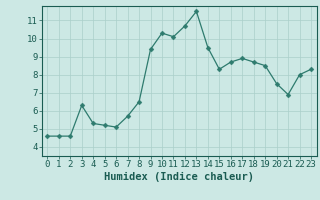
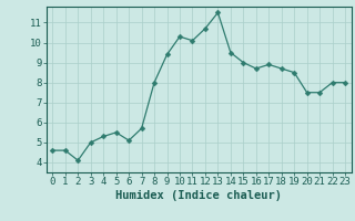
2: 4.6 -> 4.1
3: 6.3 -> 5.0
5: 5.2 -> 5.5
8: 6.5 -> 8.0
15: 8.3 -> 9.0
21: 6.9 -> 7.5
23: 8.3 -> 8.0
